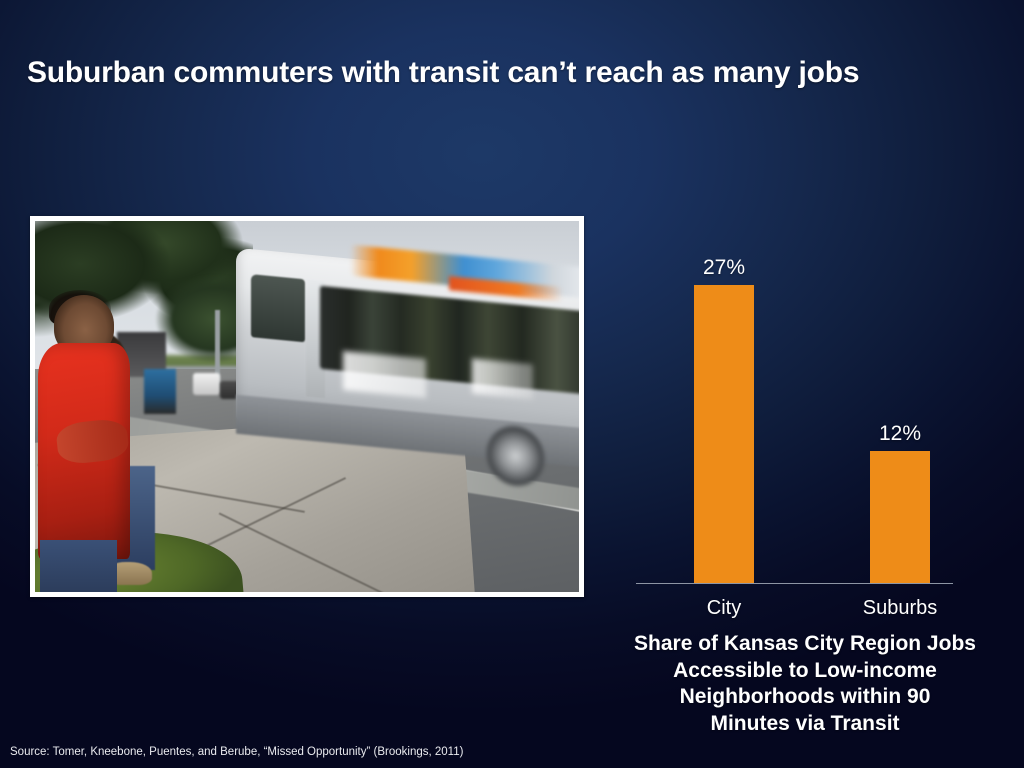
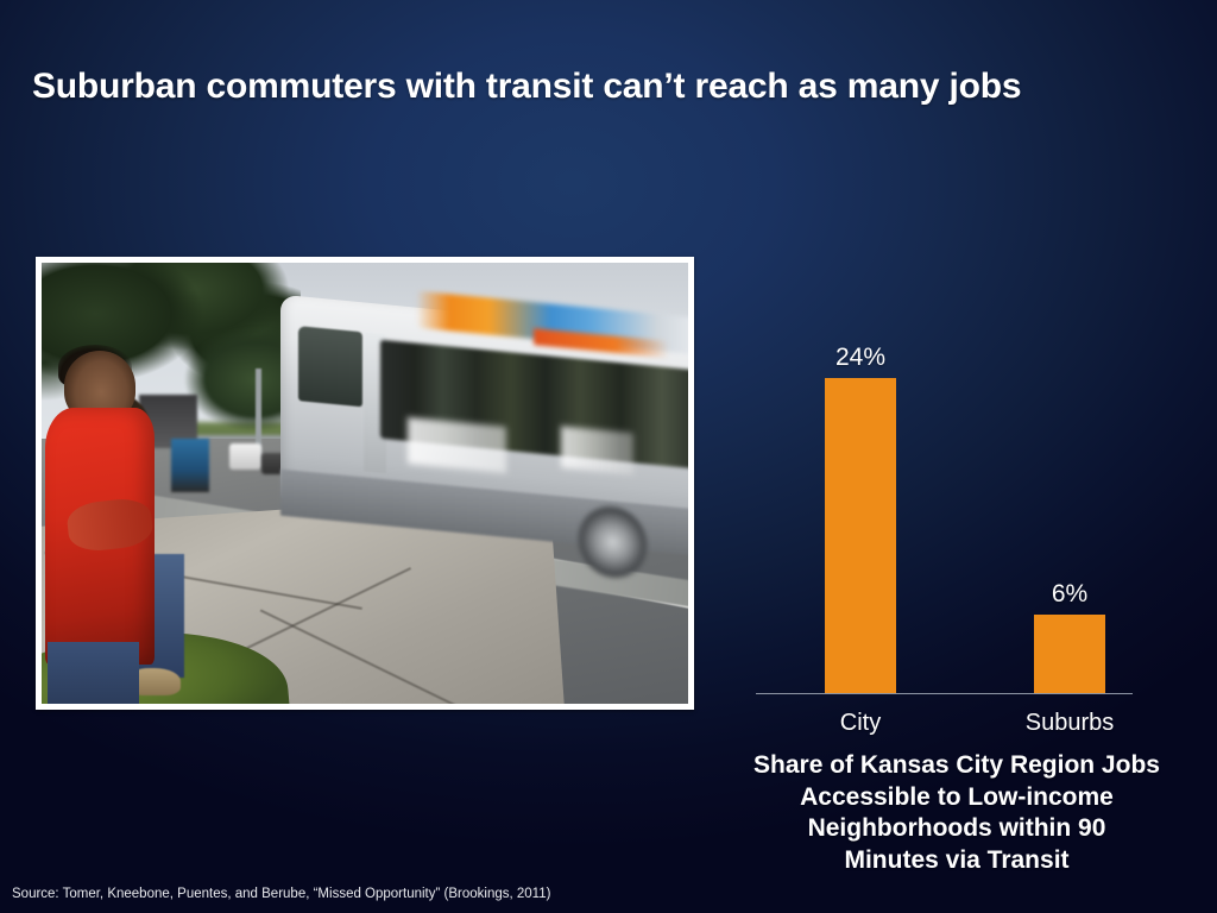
City: 27% -> 24%
Suburbs: 12% -> 6%
